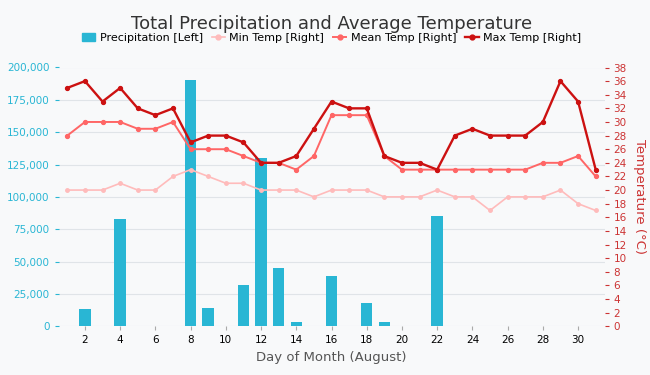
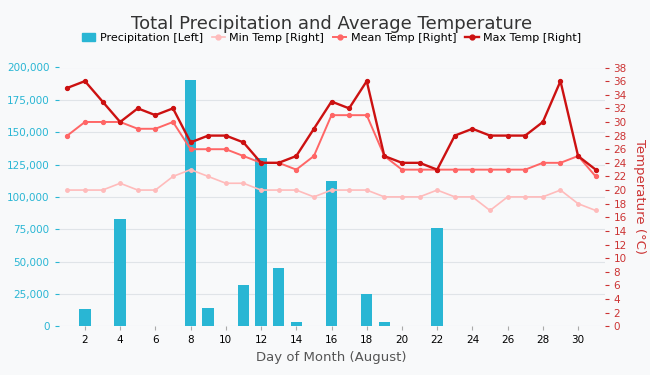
Max Temp [Right]/4: 35 -> 30
Precipitation [Left]/16: 39,000 -> 112,000
Precipitation [Left]/18: 18,000 -> 25,000
Max Temp [Right]/18: 32 -> 36
Precipitation [Left]/22: 85,000 -> 76,000
Max Temp [Right]/30: 33 -> 25
